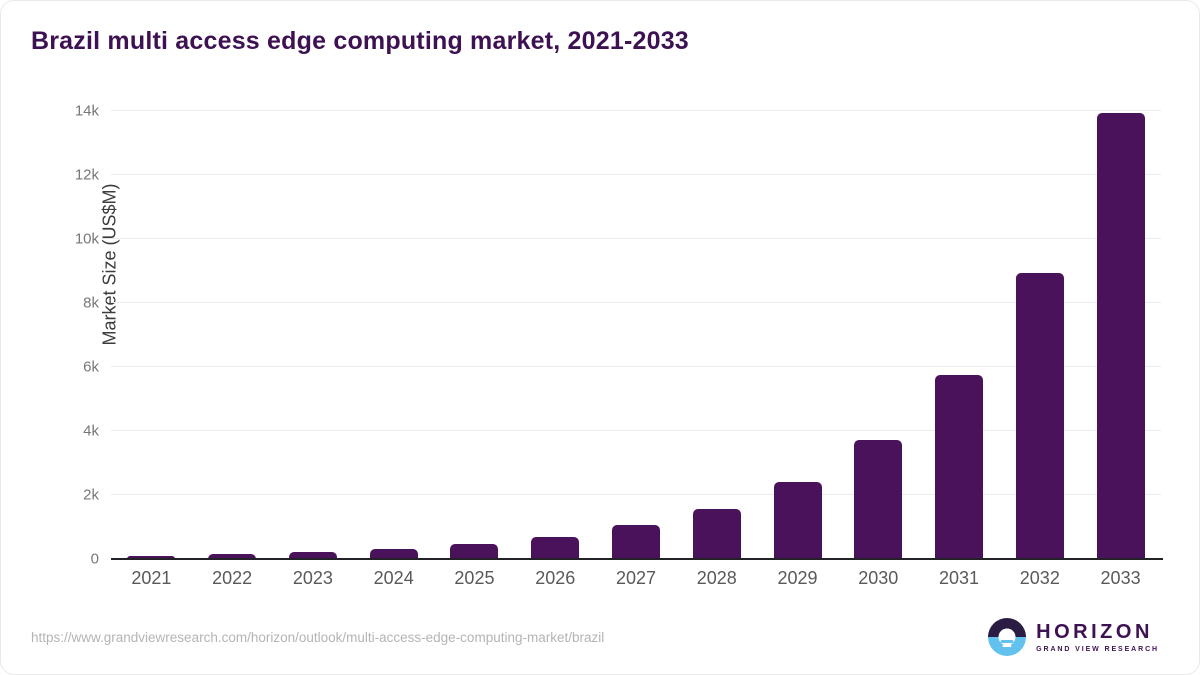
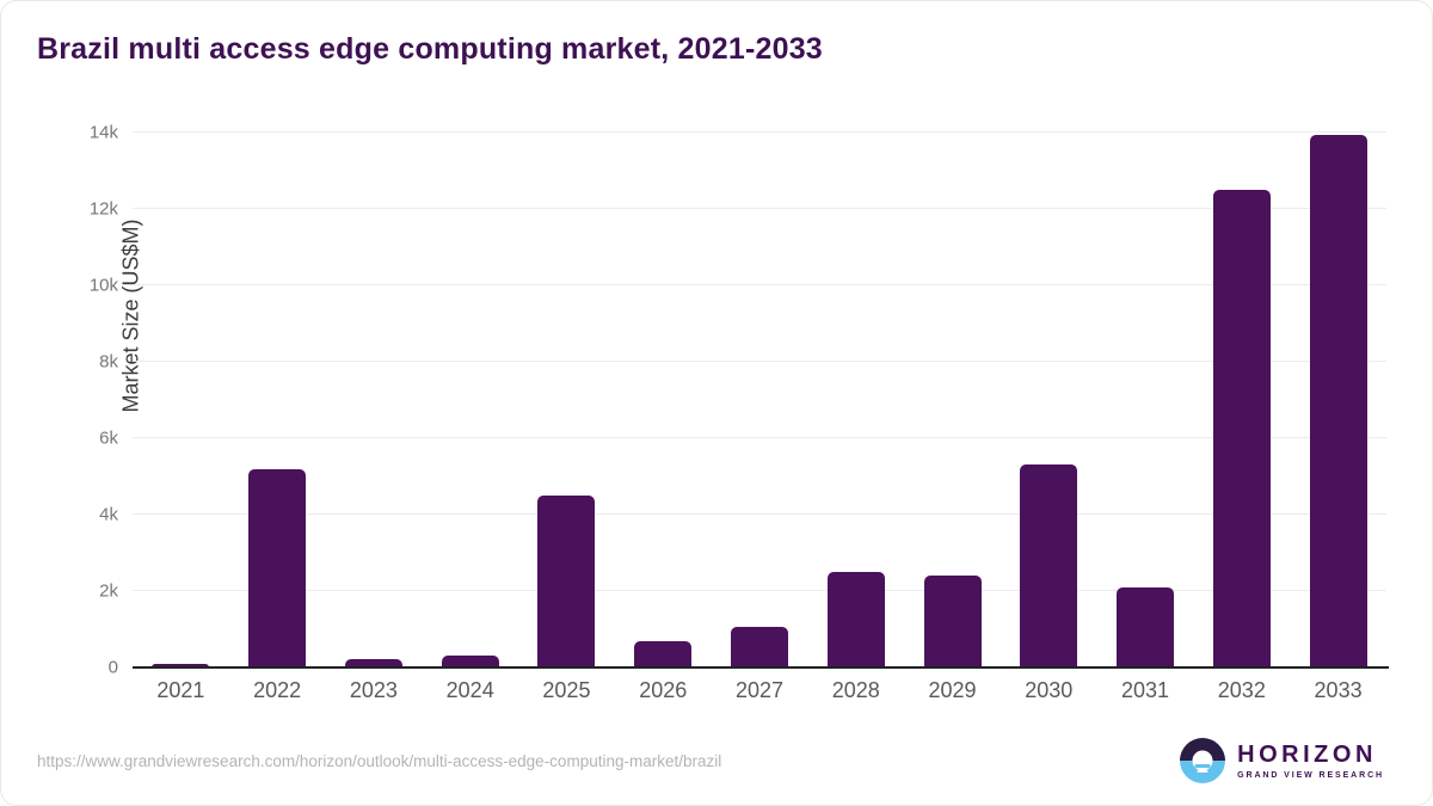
2022: 0.2k -> 5.2k
2025: 0.5k -> 4.5k
2028: 1.6k -> 2.5k
2030: 3.7k -> 5.3k
2031: 5.8k -> 2.1k
2032: 8.9k -> 12.5k
